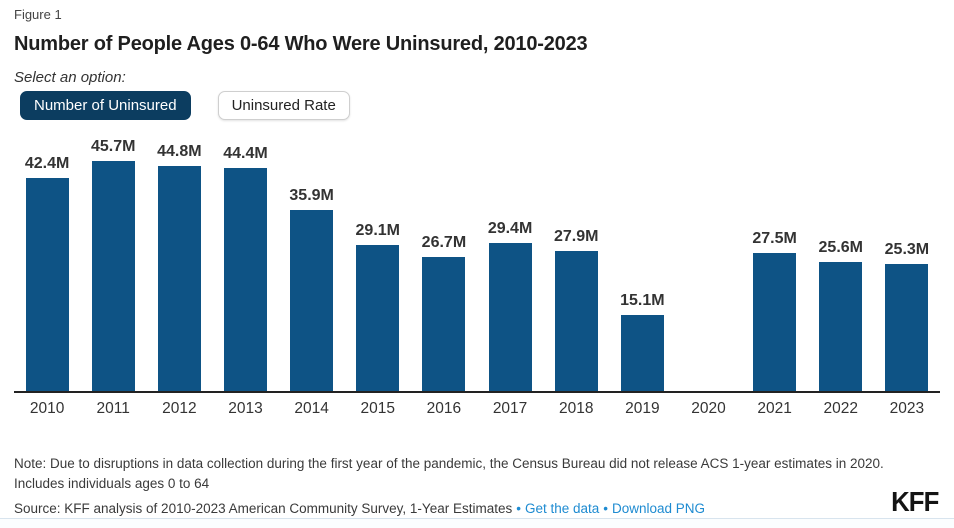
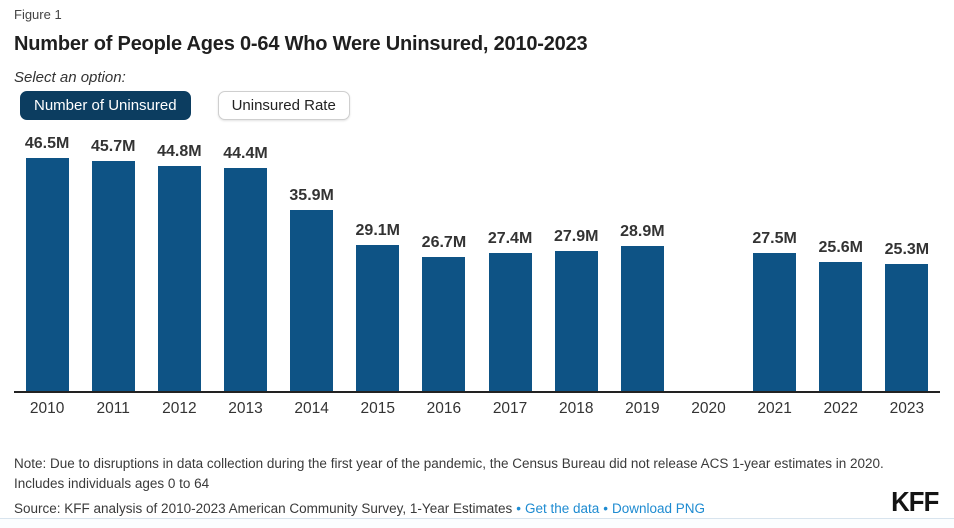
2010: 42.4M -> 46.5M
2017: 29.4M -> 27.4M
2019: 15.1M -> 28.9M
